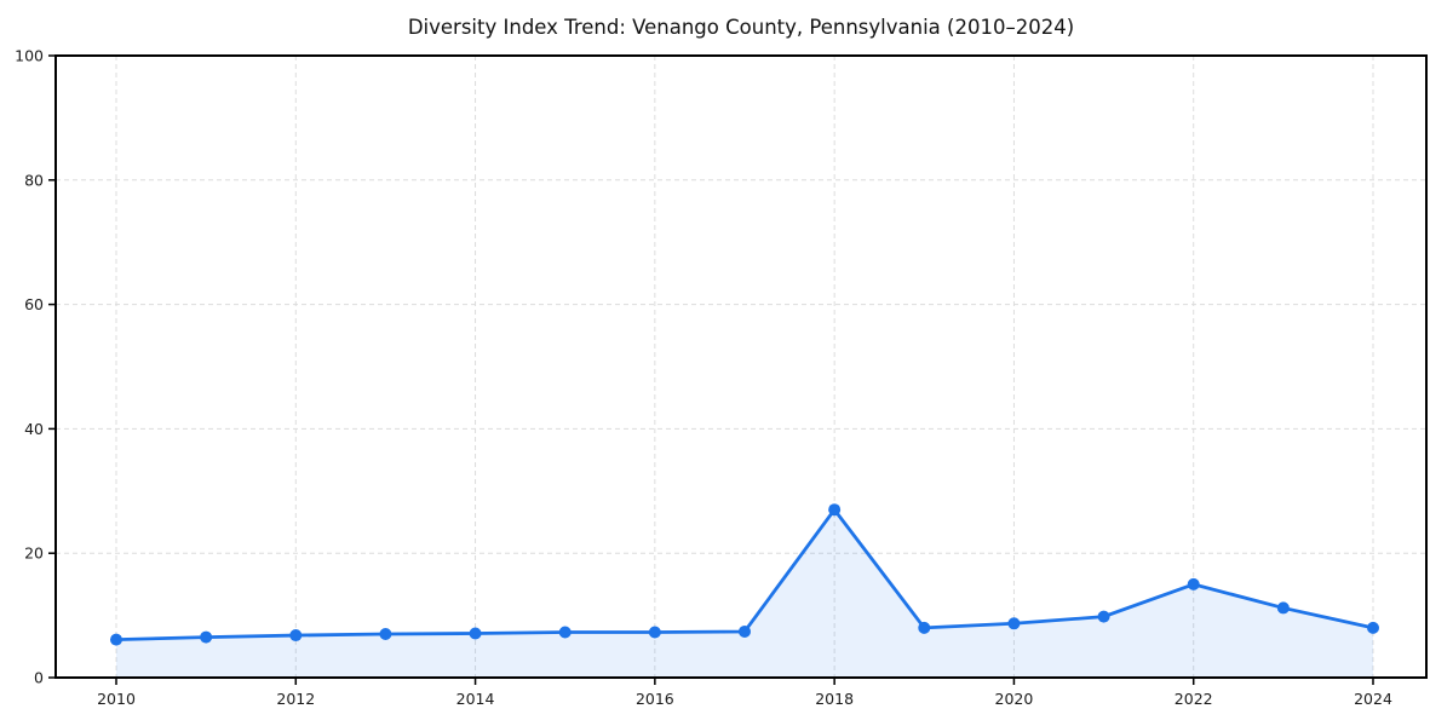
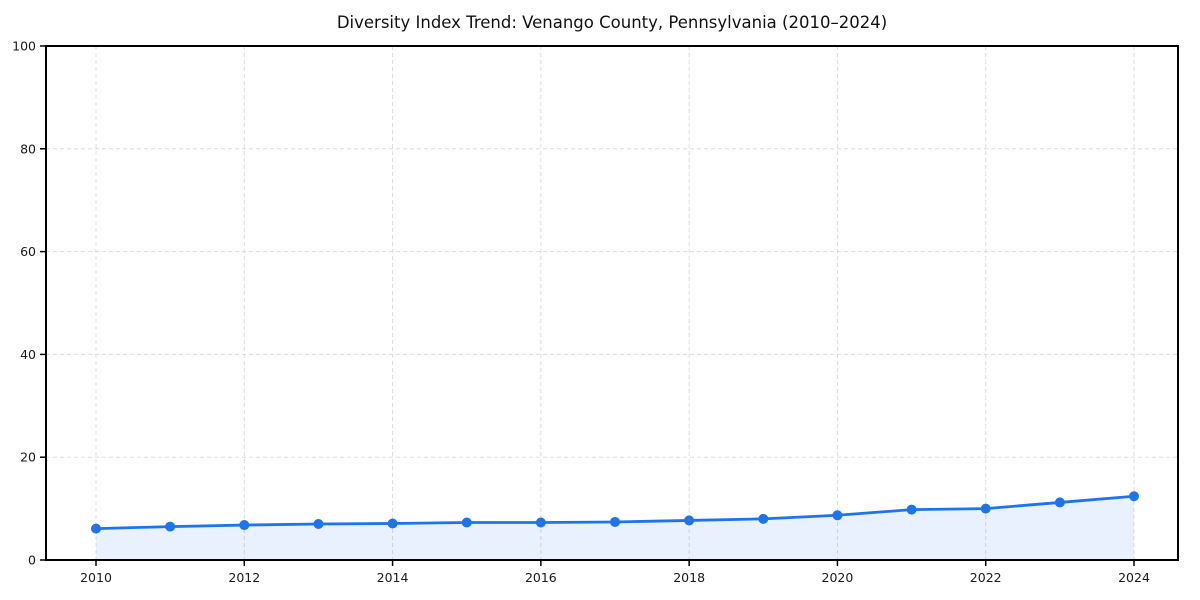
2018: 27 -> 8
2022: 15 -> 10
2024: 8 -> 12
